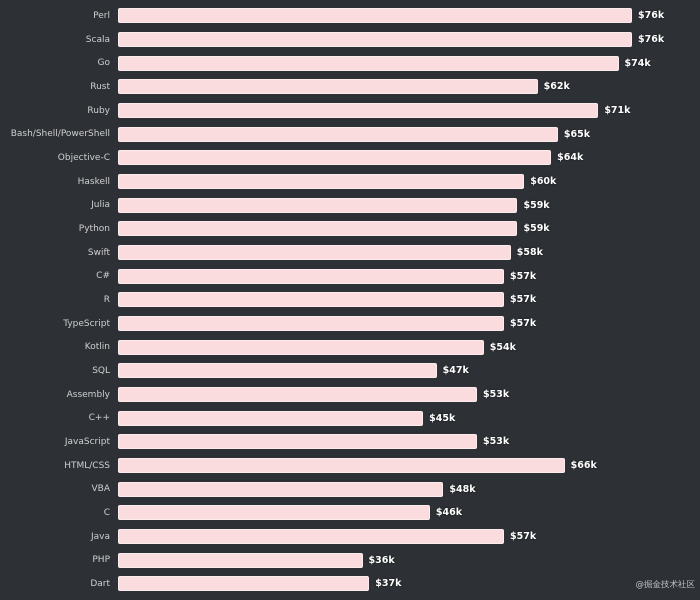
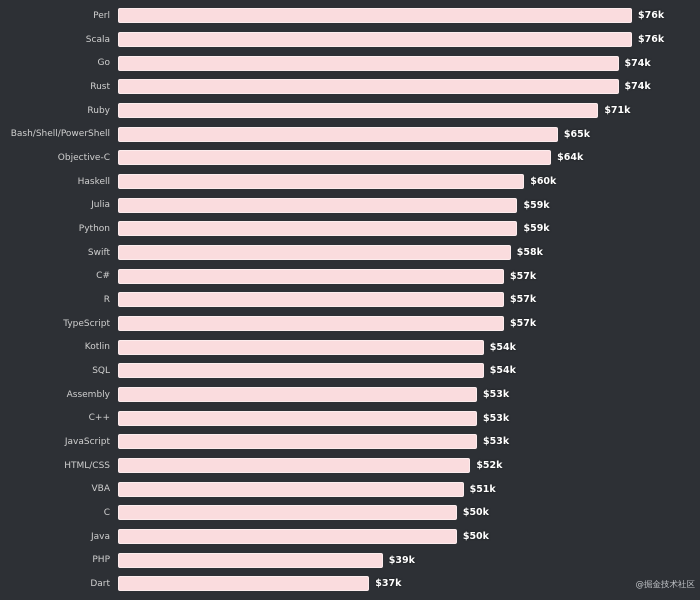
Rust: $62k -> $74k
SQL: $47k -> $54k
C++: $45k -> $53k
HTML/CSS: $66k -> $52k
VBA: $48k -> $51k
C: $46k -> $50k
Java: $57k -> $50k
PHP: $36k -> $39k
